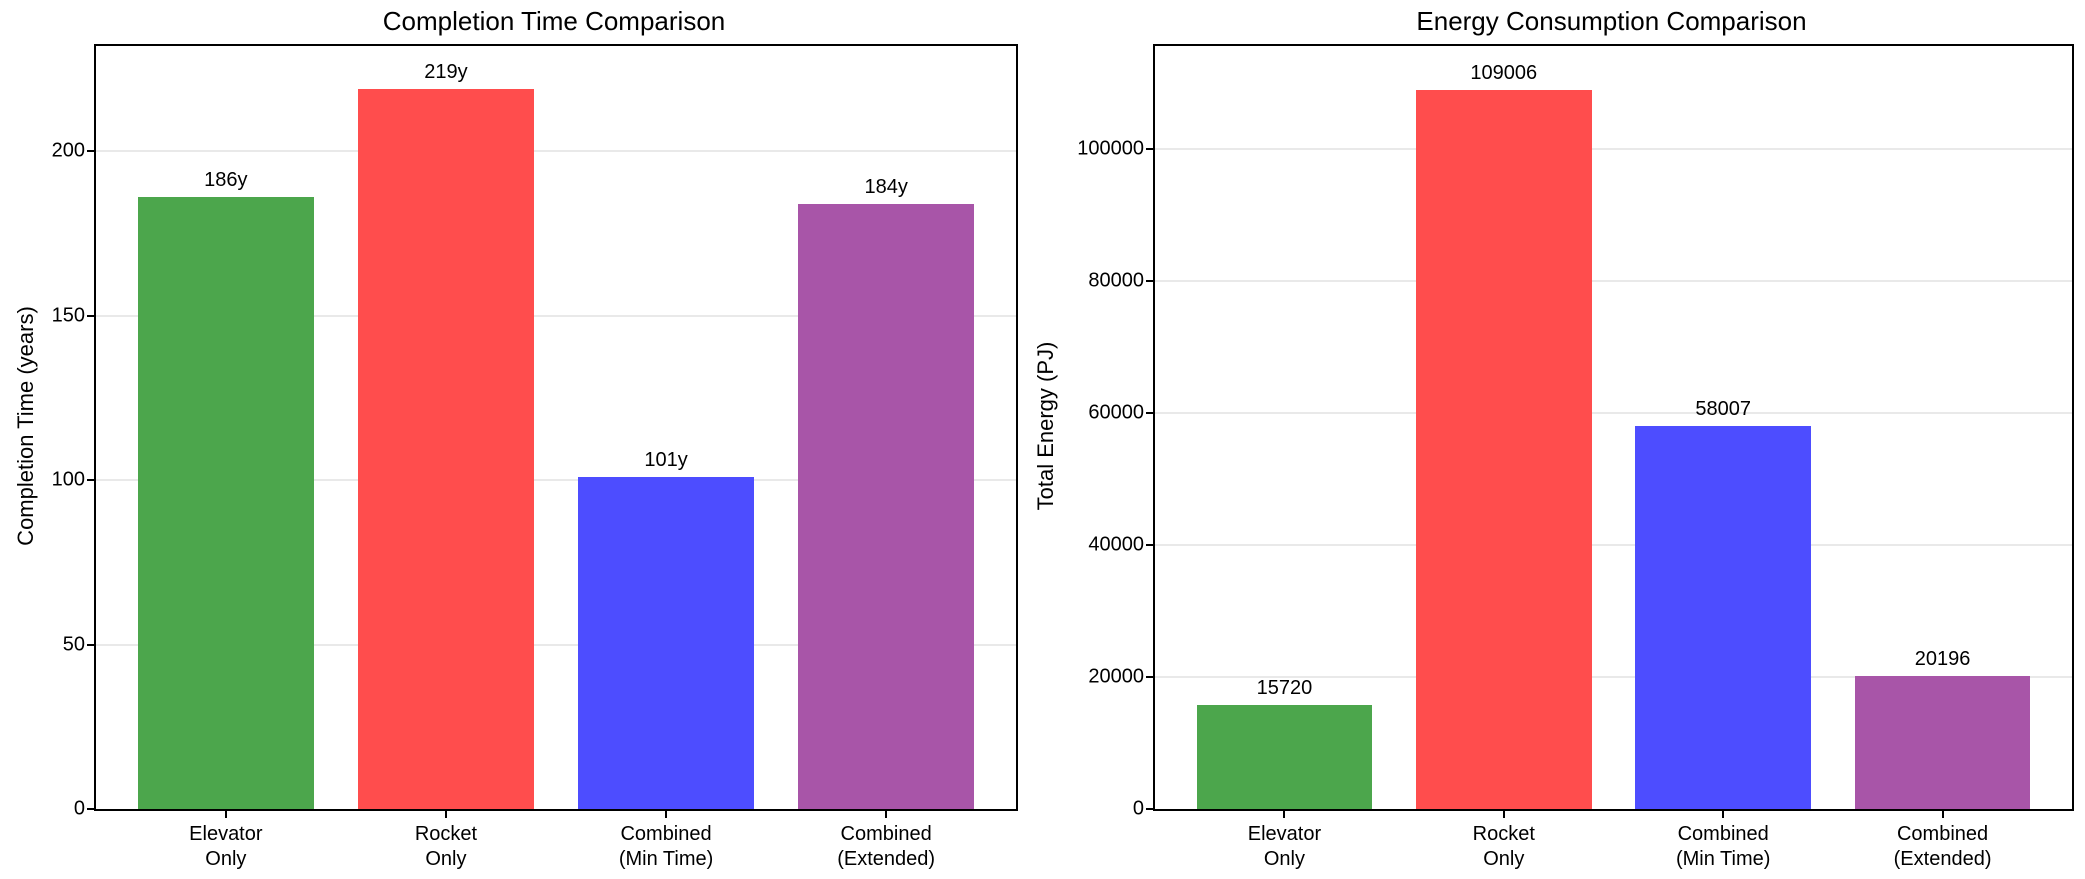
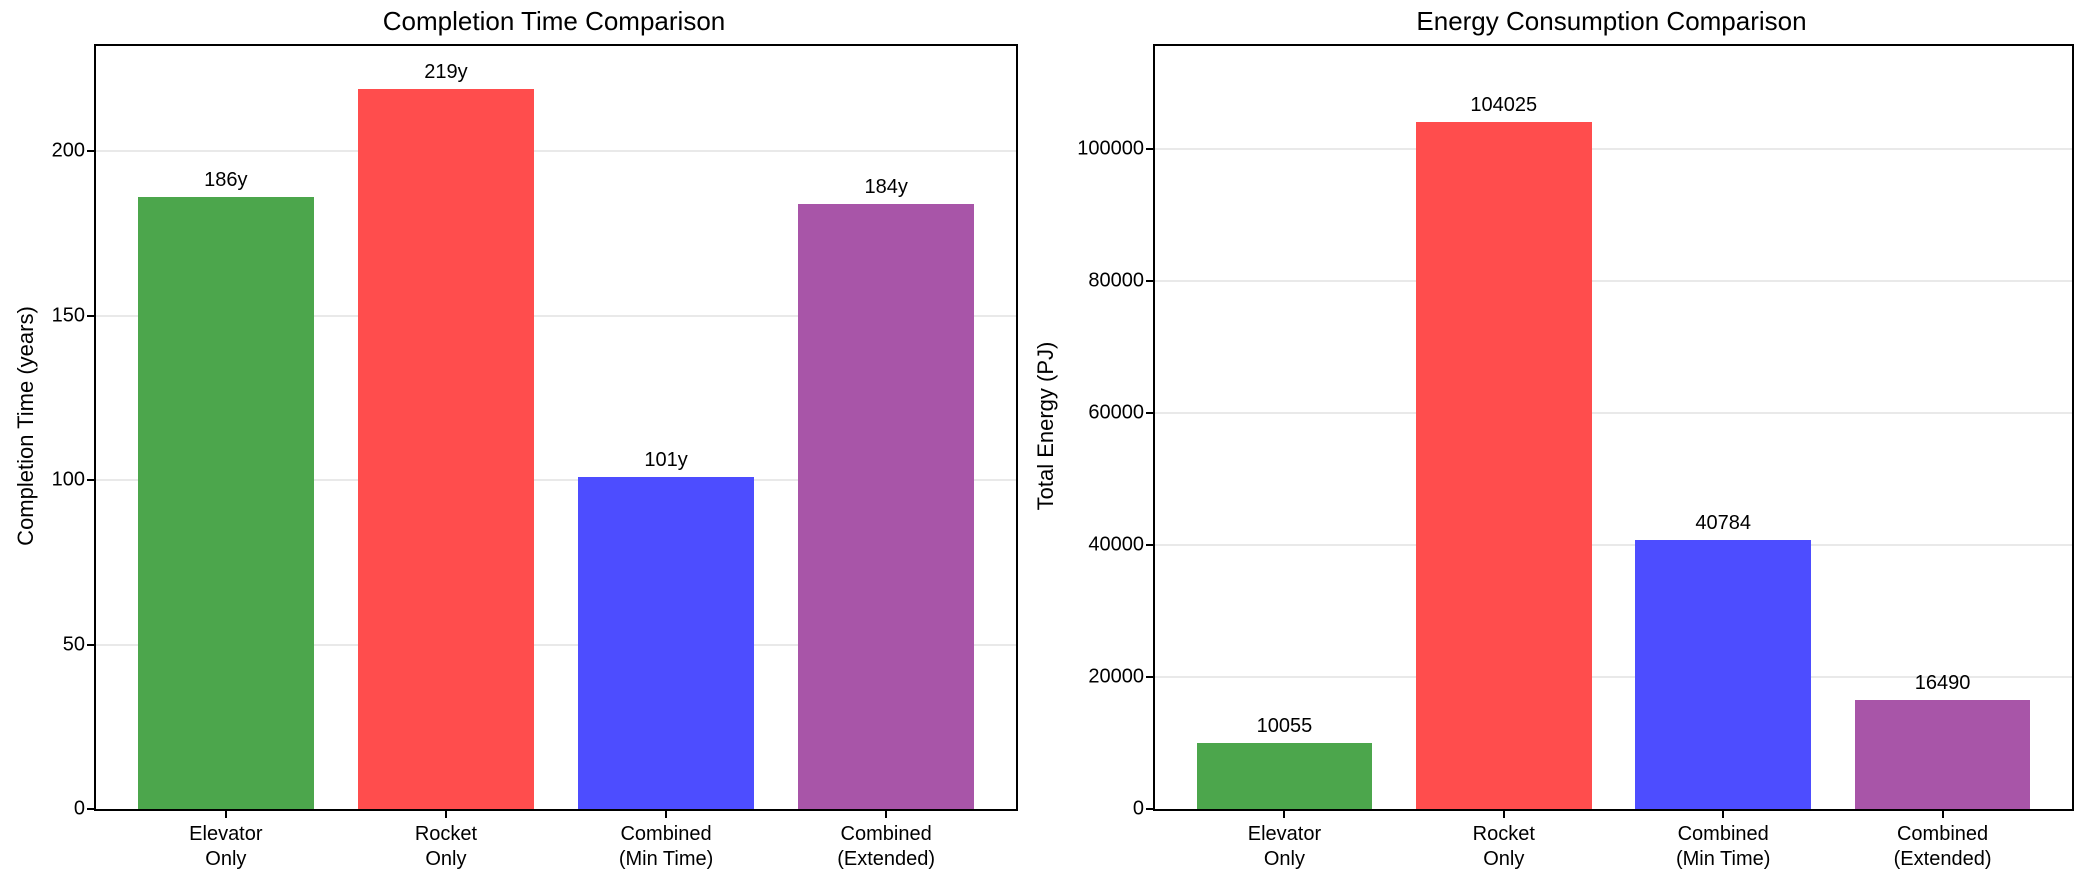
Energy Consumption Comparison/Elevator Only: 15720 -> 10055
Energy Consumption Comparison/Rocket Only: 109006 -> 104025
Energy Consumption Comparison/Combined (Min Time): 58007 -> 40784
Energy Consumption Comparison/Combined (Extended): 20196 -> 16490
